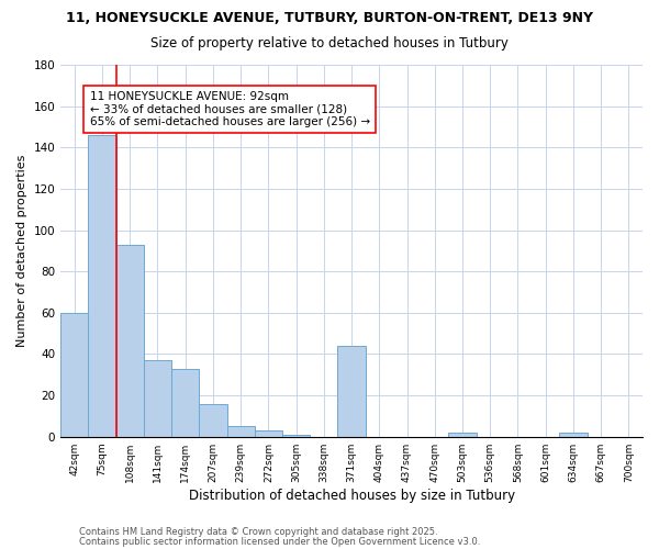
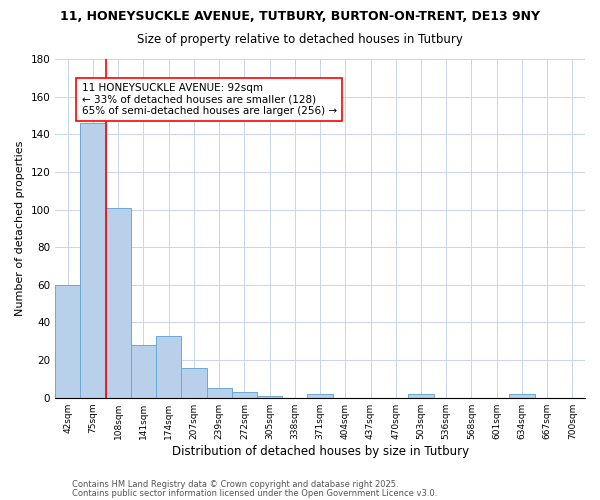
108sqm: 93 -> 101
141sqm: 37 -> 28
371sqm: 44 -> 2
